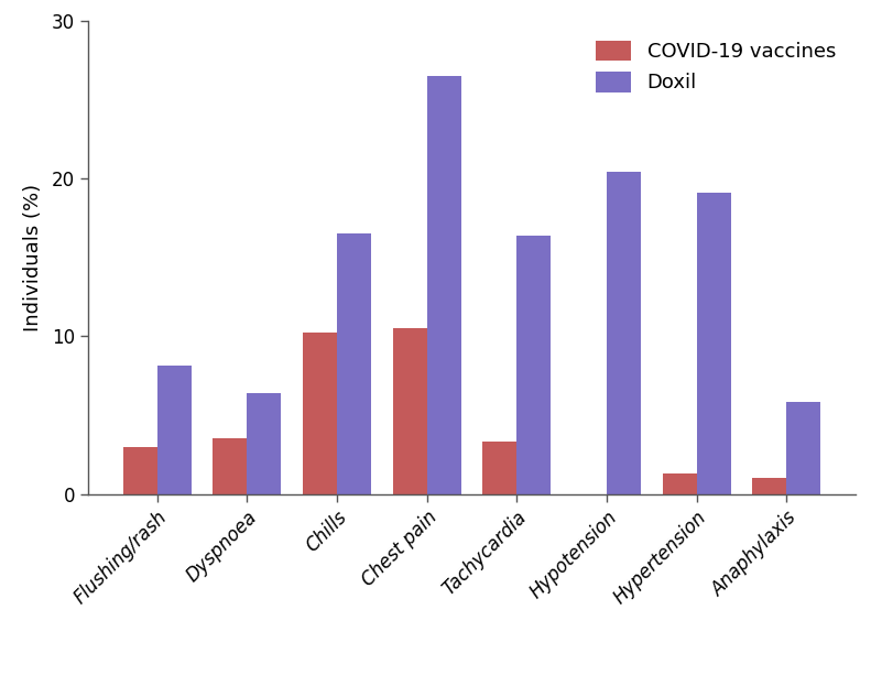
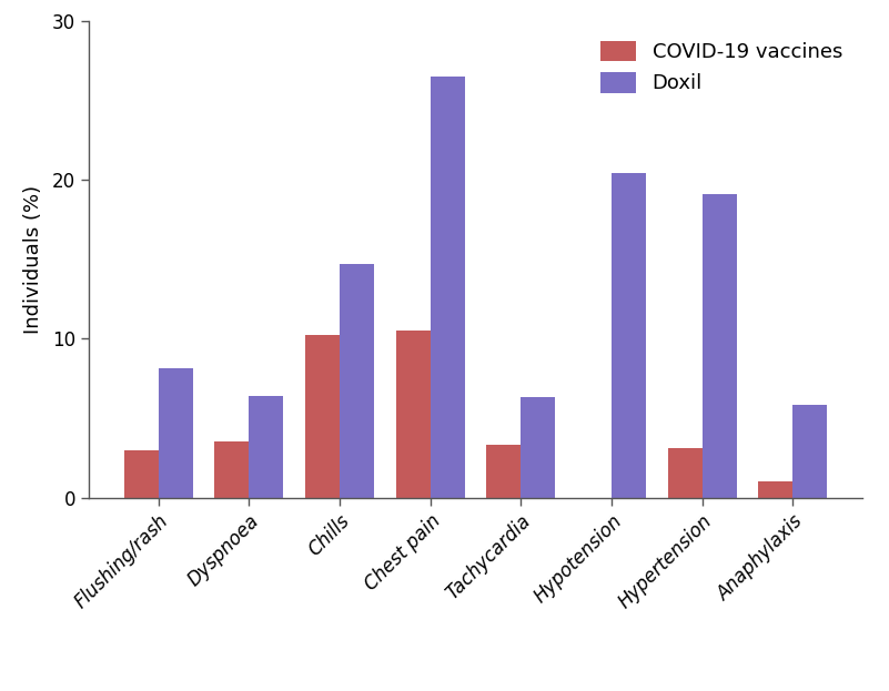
Doxil/Chills: 16.5 -> 14.7
Doxil/Tachycardia: 16.4 -> 6.3
COVID-19 vaccines/Hypertension: 1.3 -> 3.1
